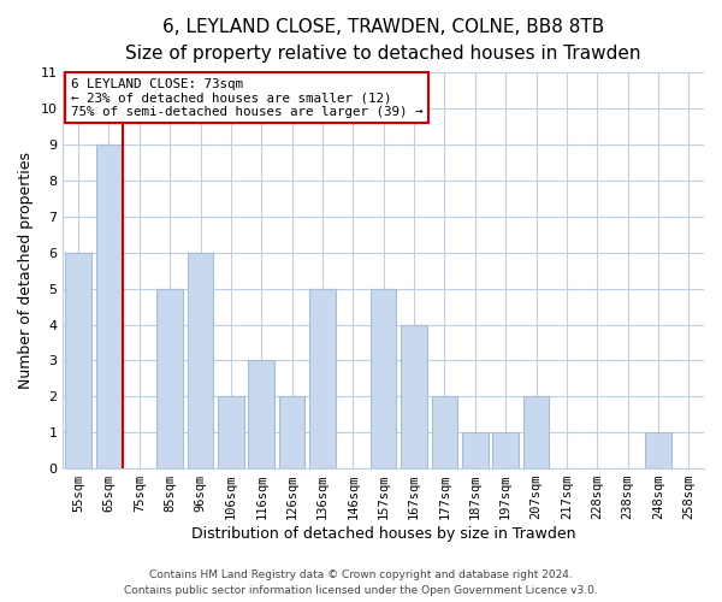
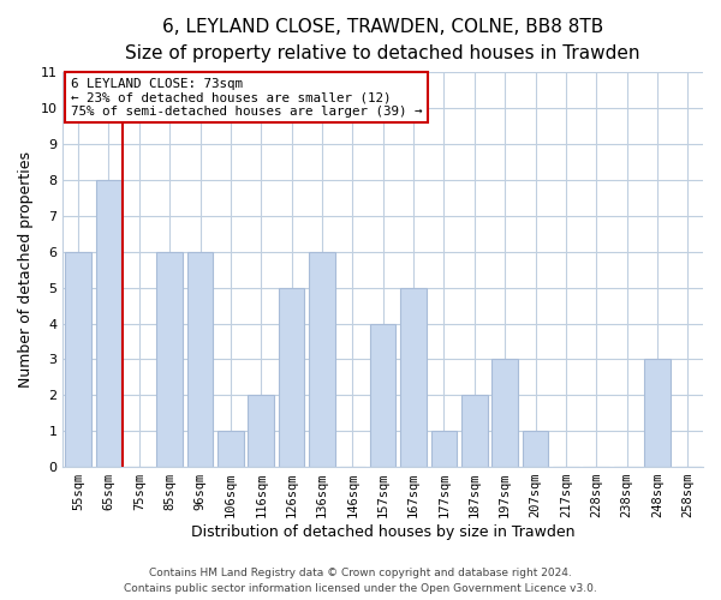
65sqm: 9 -> 8
85sqm: 5 -> 6
106sqm: 2 -> 1
116sqm: 3 -> 2
126sqm: 2 -> 5
136sqm: 5 -> 6
157sqm: 5 -> 4
167sqm: 4 -> 5
177sqm: 2 -> 1
187sqm: 1 -> 2
197sqm: 1 -> 3
207sqm: 2 -> 1
248sqm: 1 -> 3
